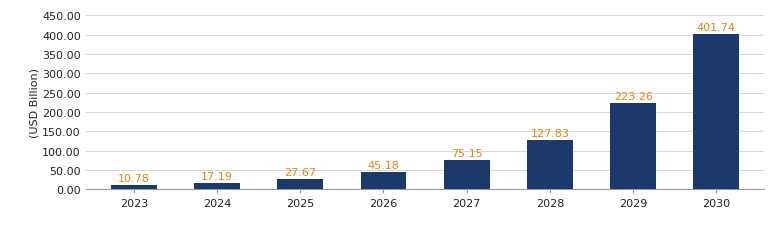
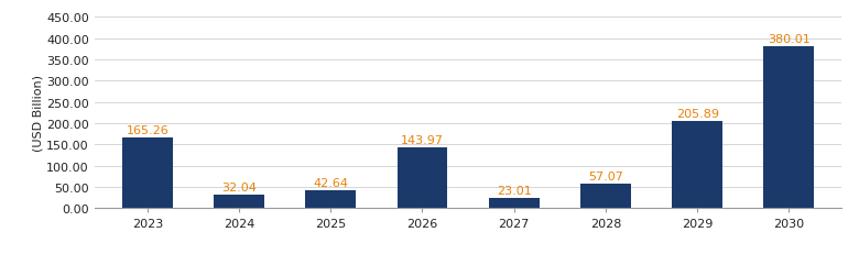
2023: 10.78 -> 165.26
2024: 17.19 -> 32.04
2025: 27.67 -> 42.64
2026: 45.18 -> 143.97
2027: 75.15 -> 23.01
2028: 127.83 -> 57.07
2029: 223.26 -> 205.89
2030: 401.74 -> 380.01
